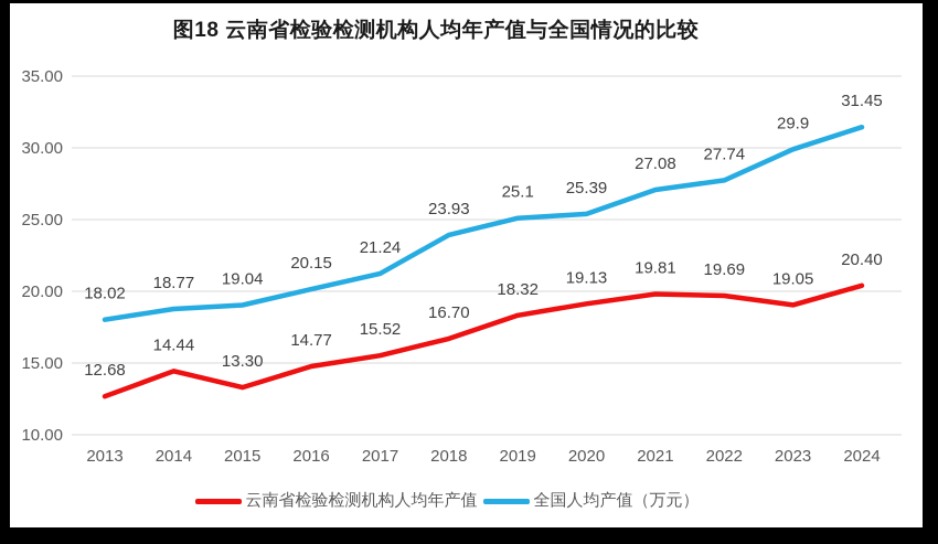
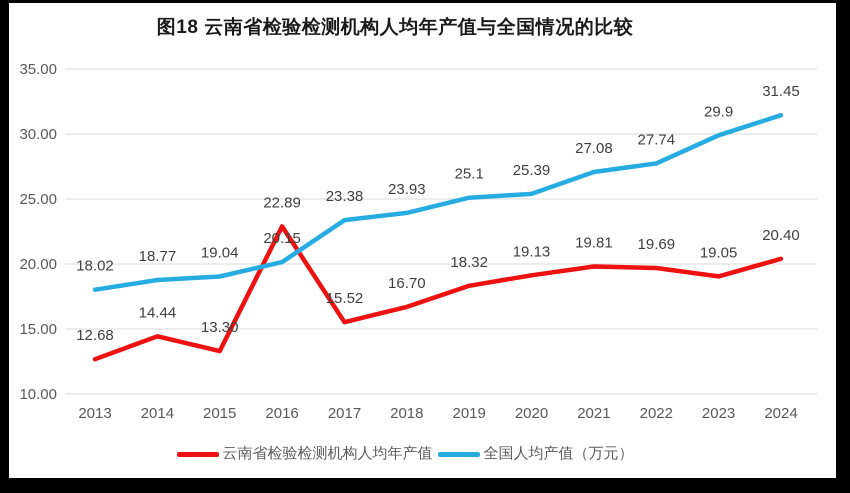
云南省检验检测机构人均年产值/2016: 14.77 -> 22.89
全国人均产值（万元）/2017: 21.24 -> 23.38
